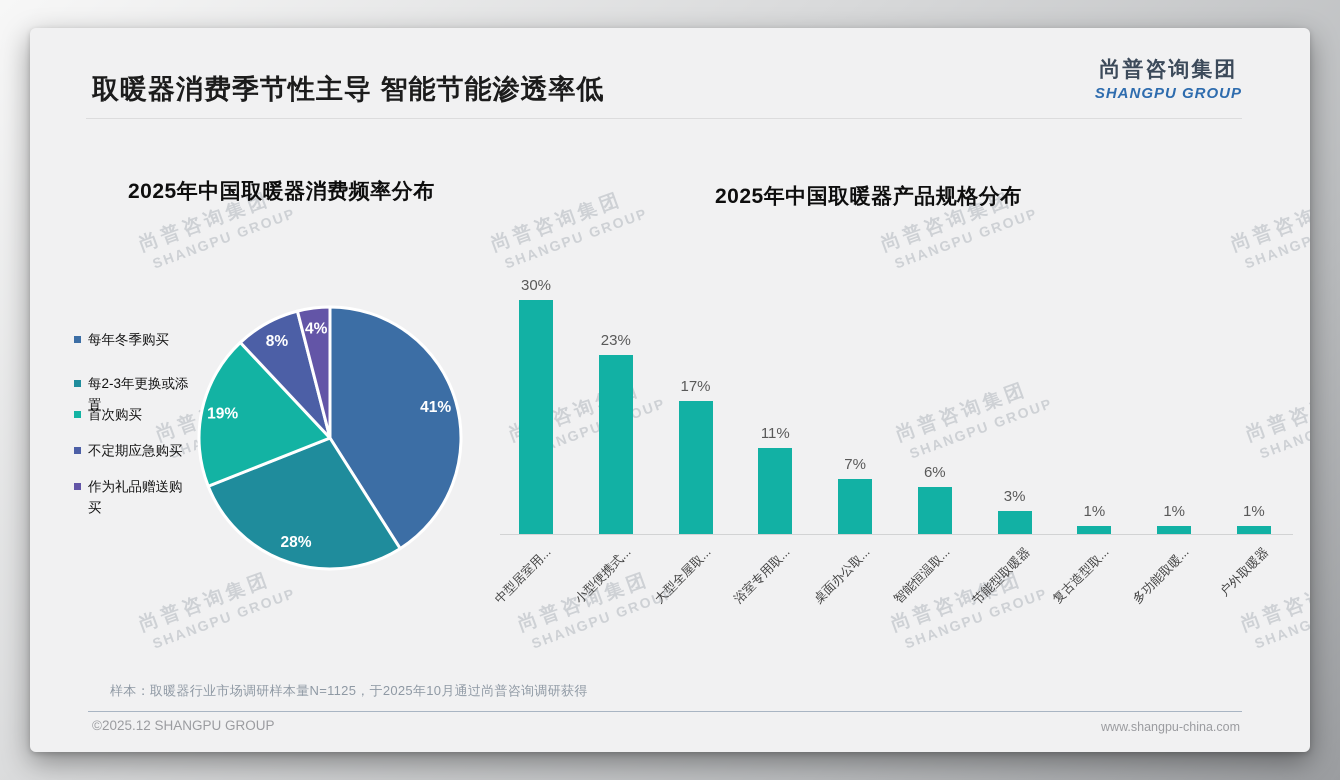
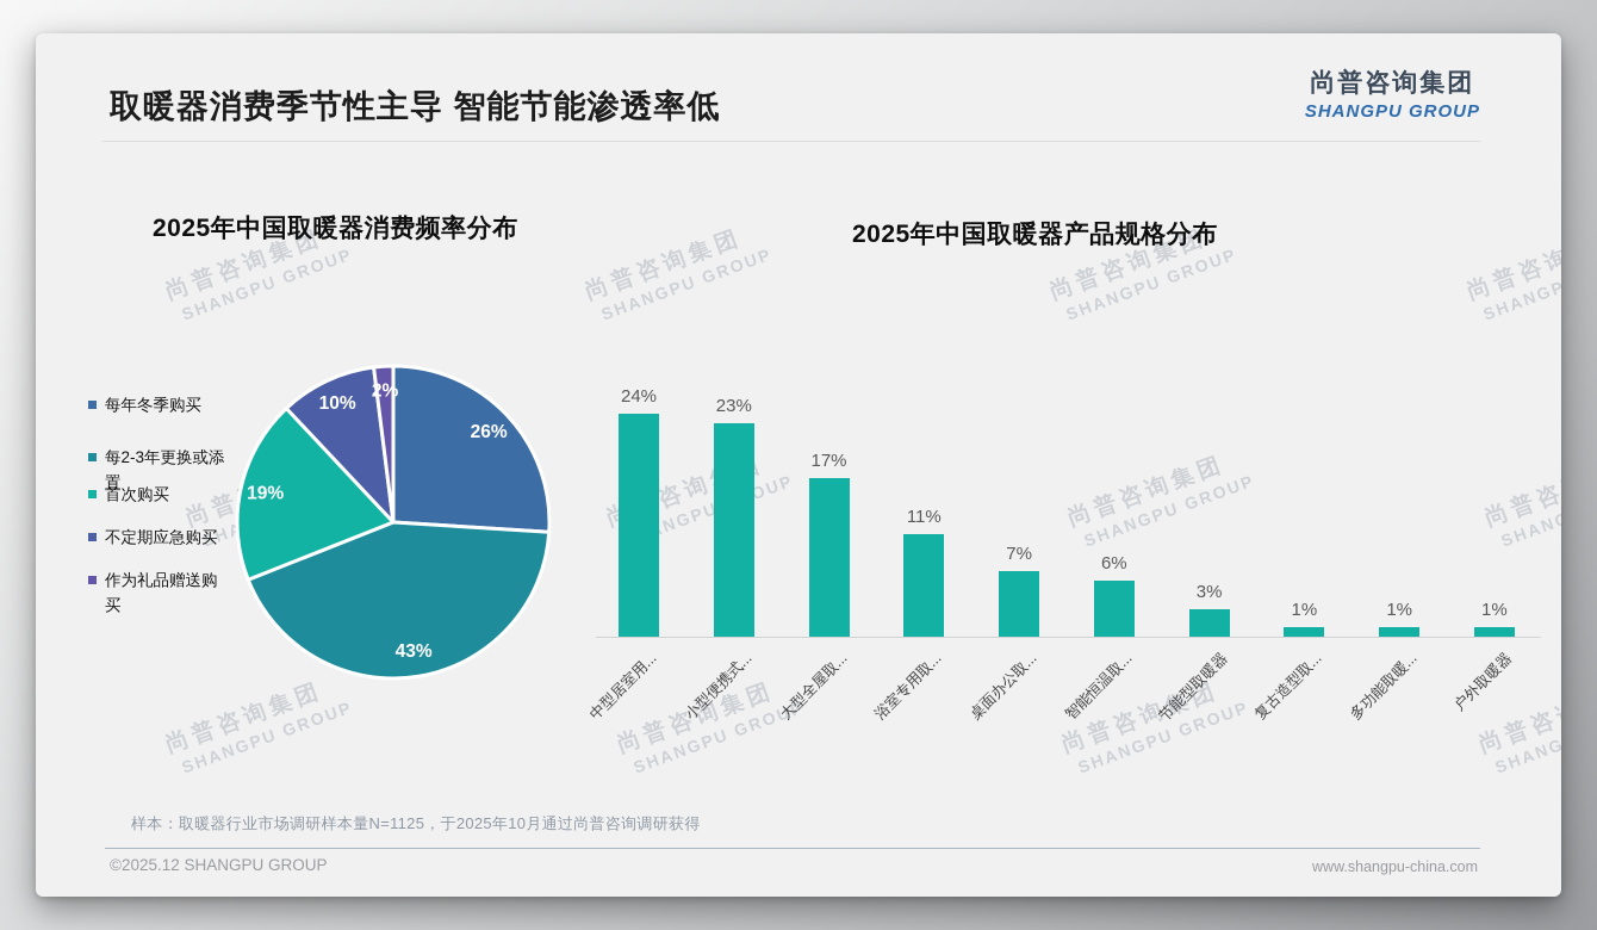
2025年中国取暖器消费频率分布/每年冬季购买: 41% -> 26%
2025年中国取暖器消费频率分布/每2-3年更换或添置: 28% -> 43%
2025年中国取暖器消费频率分布/不定期应急购买: 8% -> 10%
2025年中国取暖器消费频率分布/作为礼品赠送购买: 4% -> 2%
2025年中国取暖器产品规格分布/中型居室用...: 30% -> 24%
